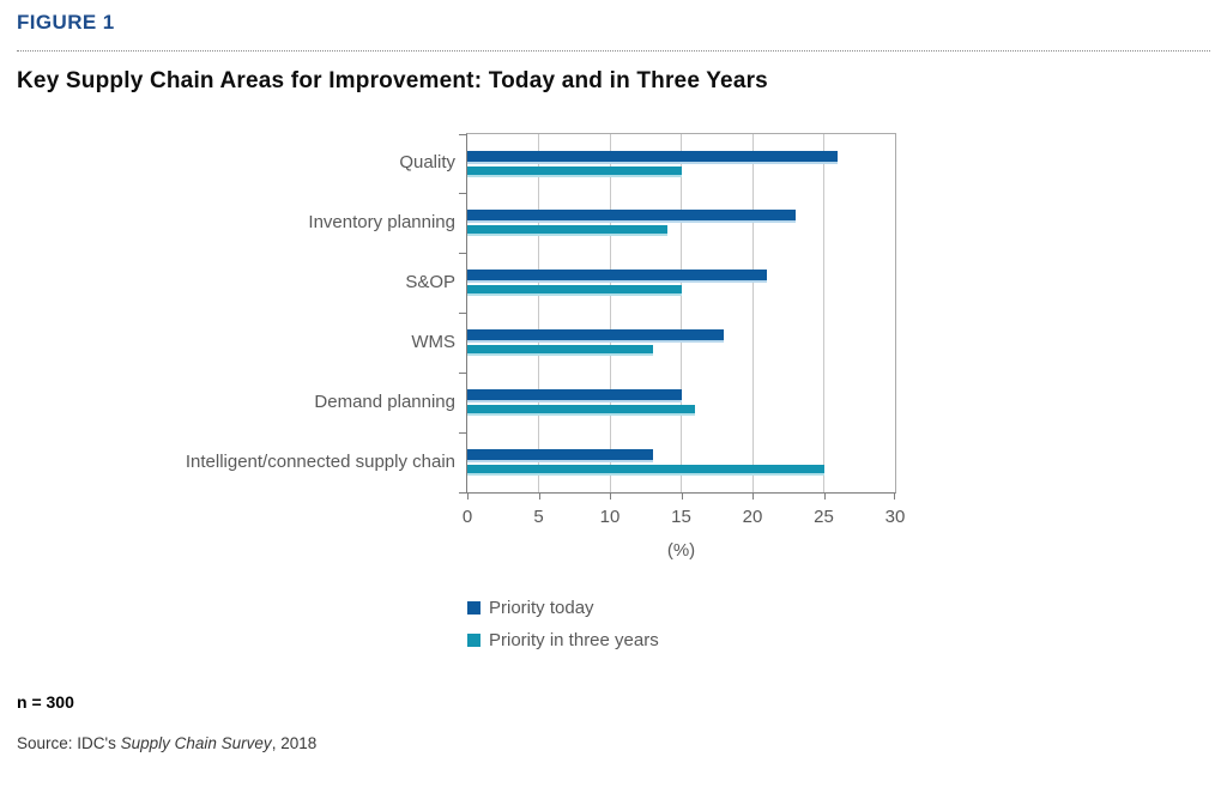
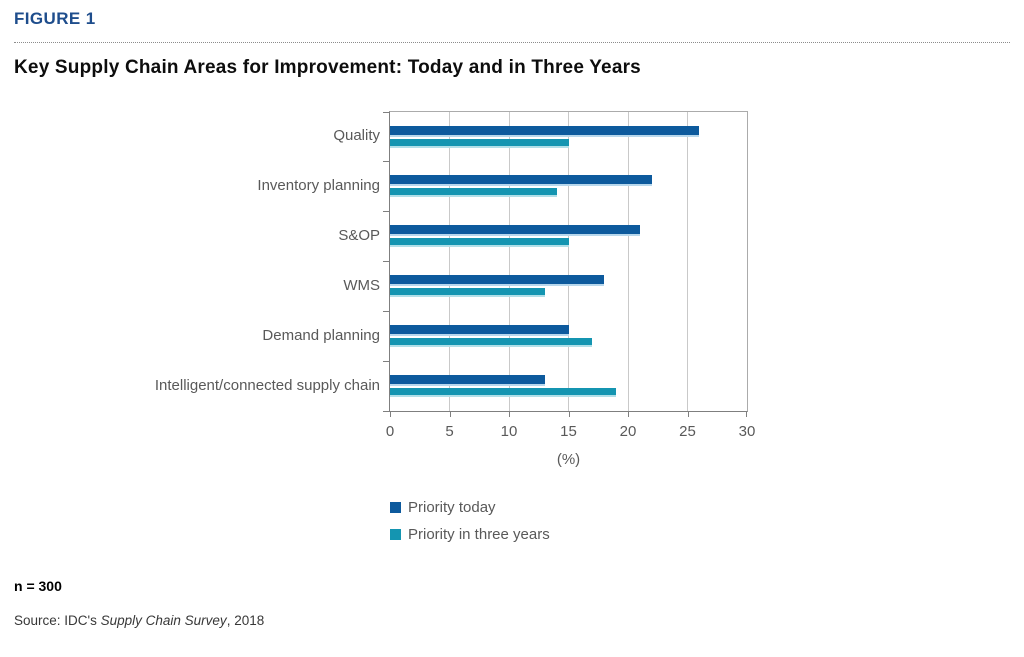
Priority today/Inventory planning: 23 -> 22
Priority in three years/Demand planning: 16 -> 17
Priority in three years/Intelligent/connected supply chain: 25 -> 19
